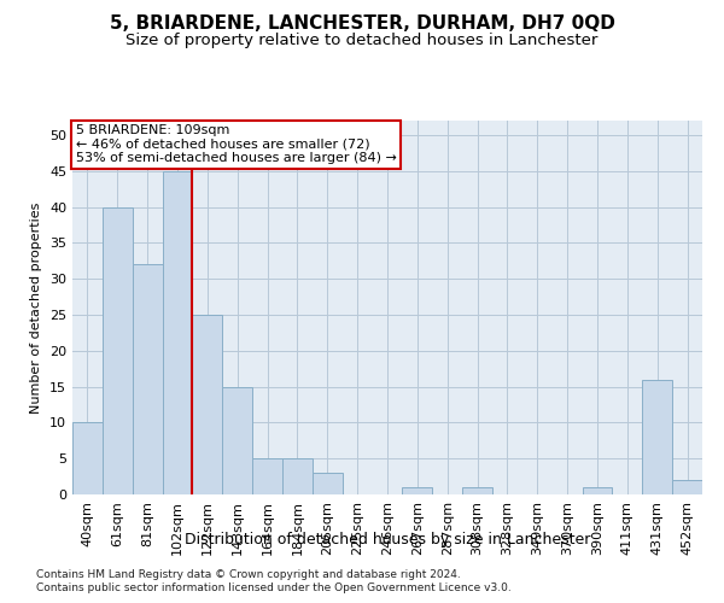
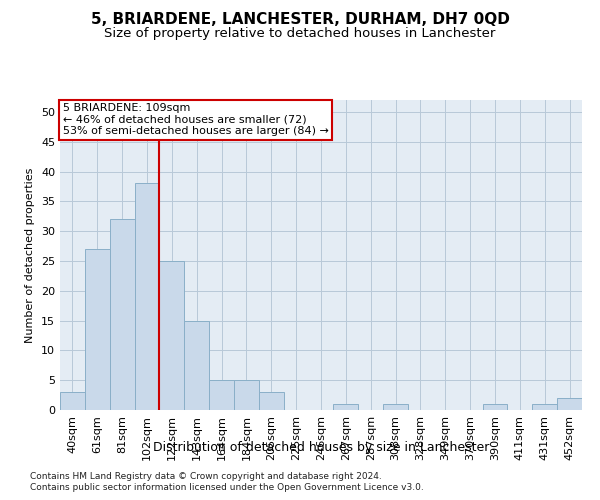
40sqm: 10 -> 3
61sqm: 40 -> 27
102sqm: 45 -> 38
431sqm: 16 -> 1
